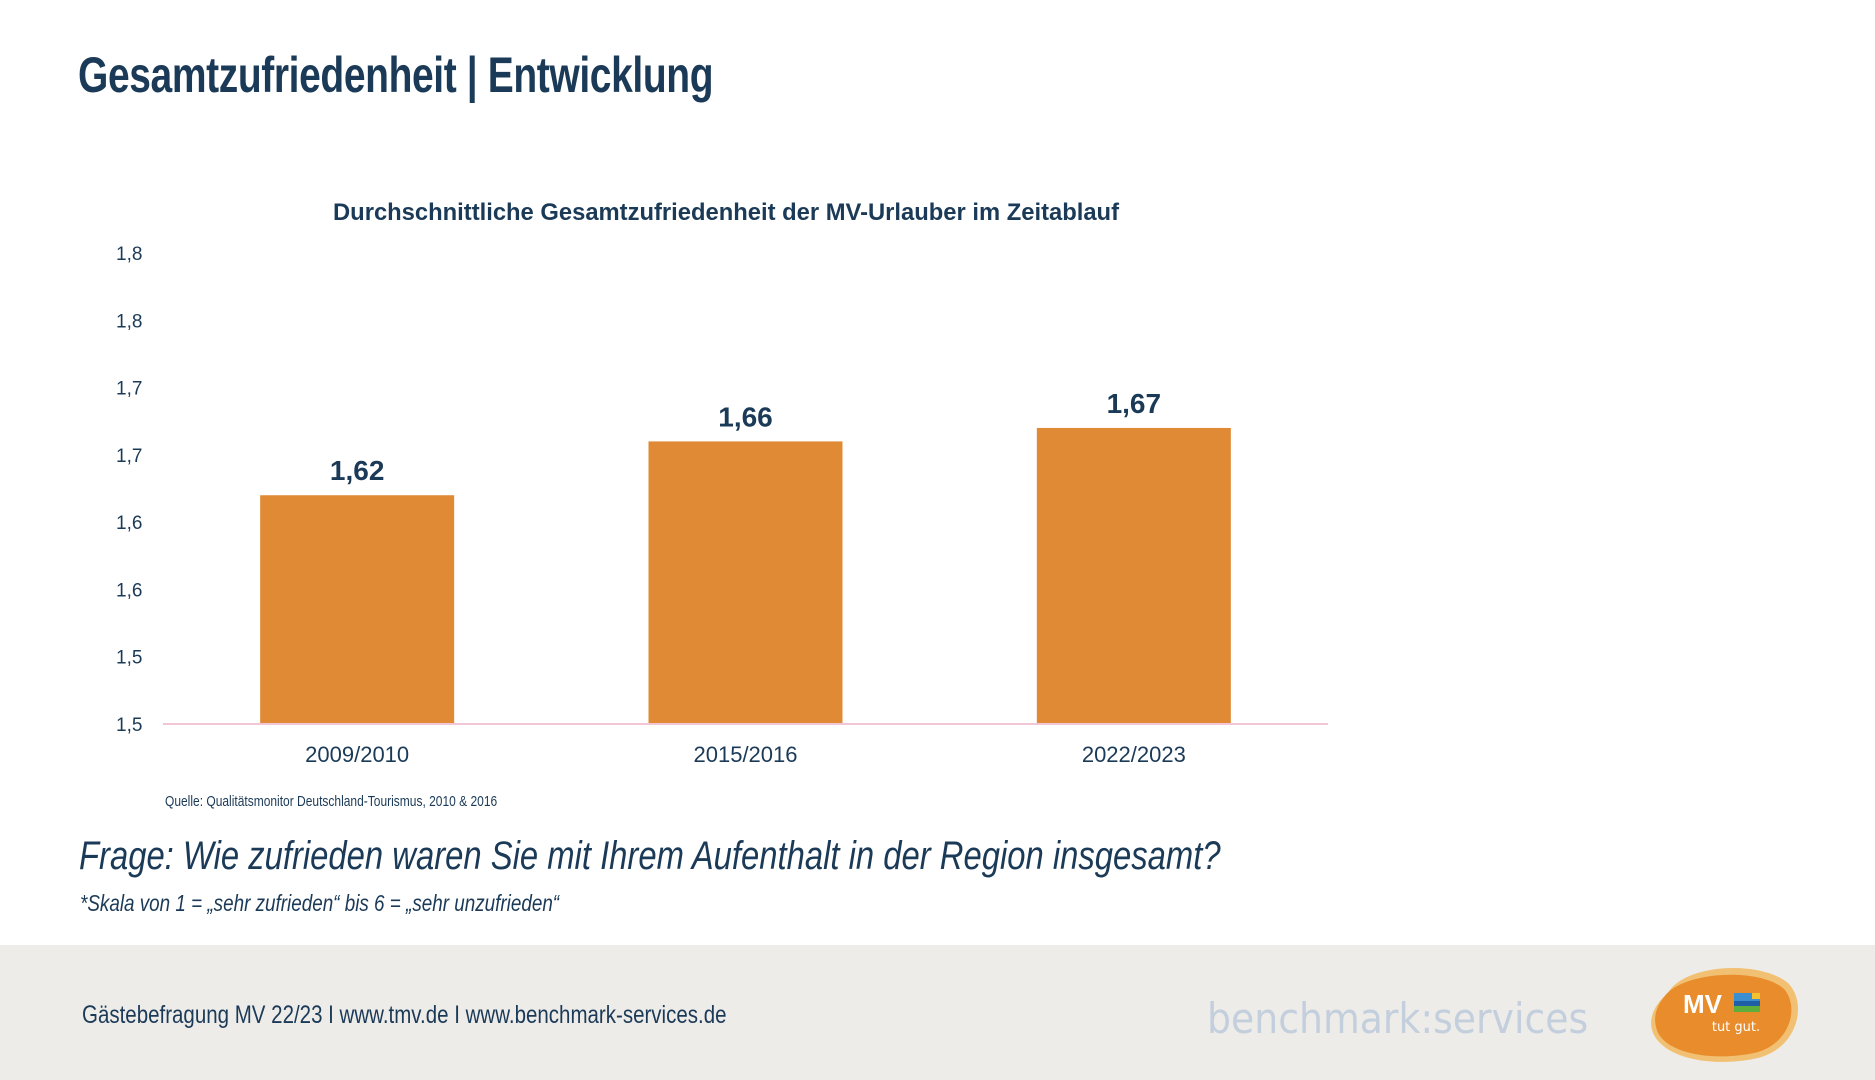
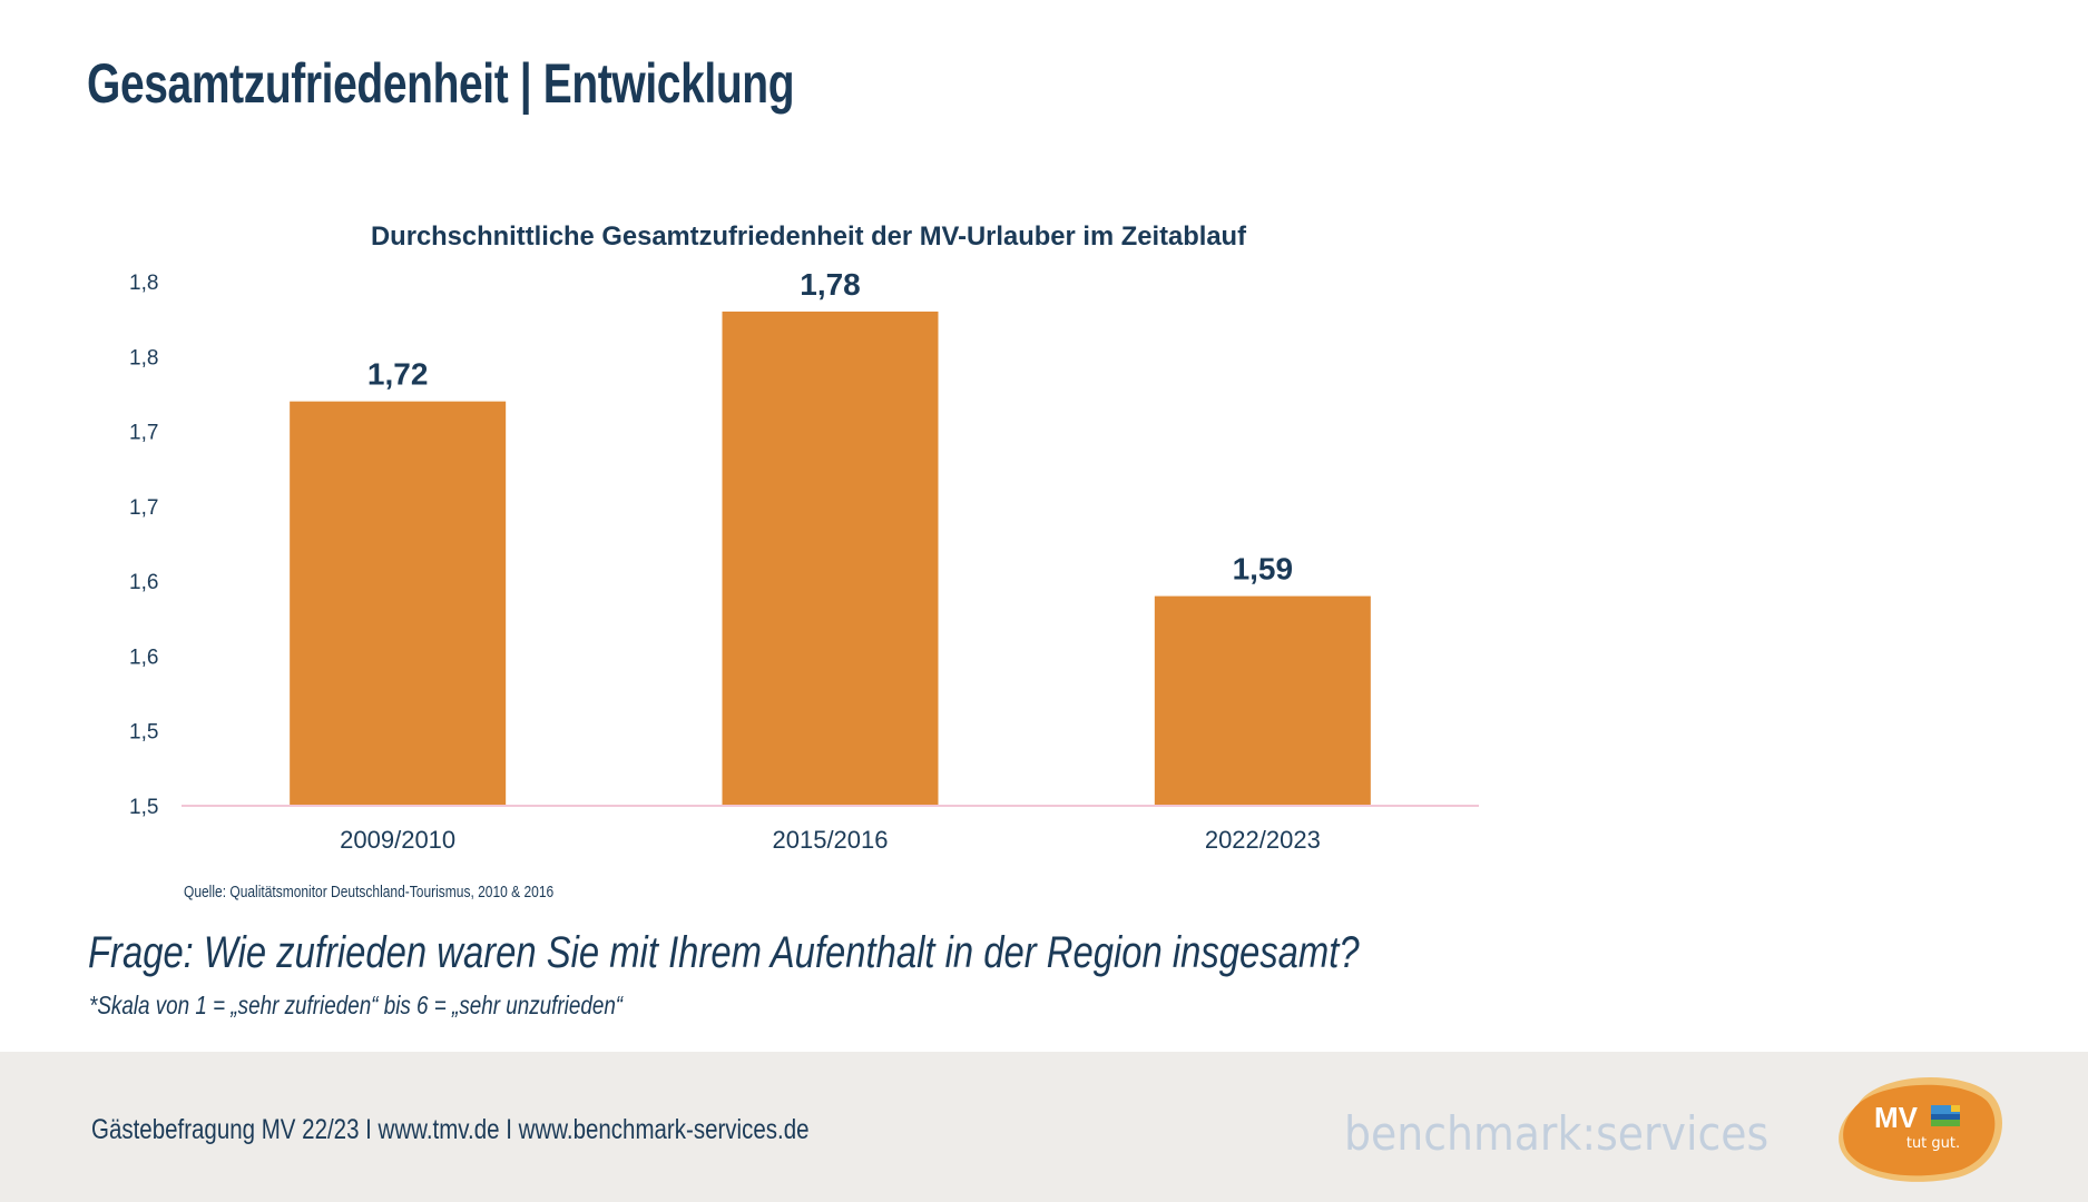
2009/2010: 1,62 -> 1,72
2015/2016: 1,66 -> 1,78
2022/2023: 1,67 -> 1,59
